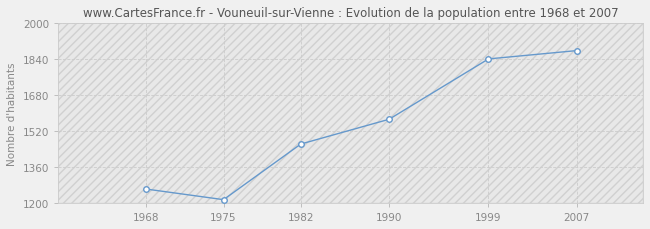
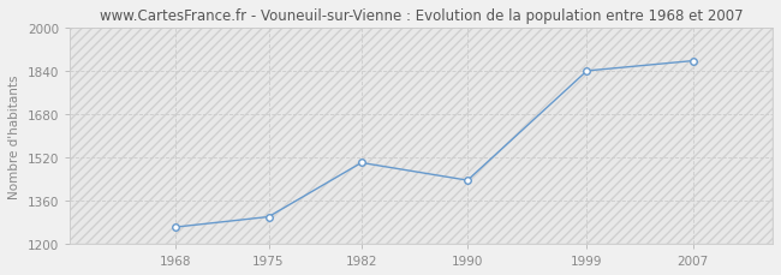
1975: 1215 -> 1300
1982: 1462 -> 1500
1990: 1572 -> 1435
